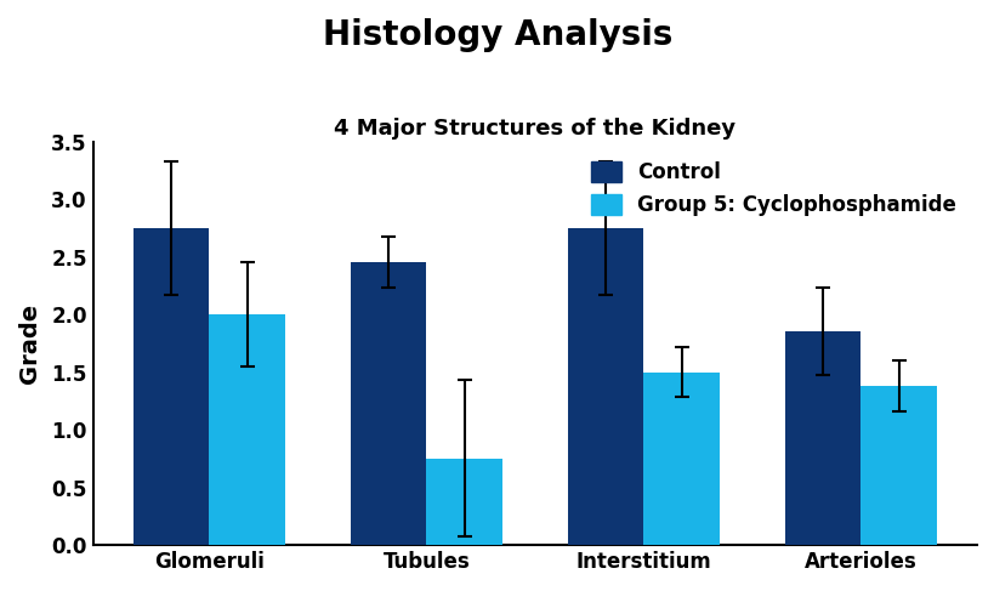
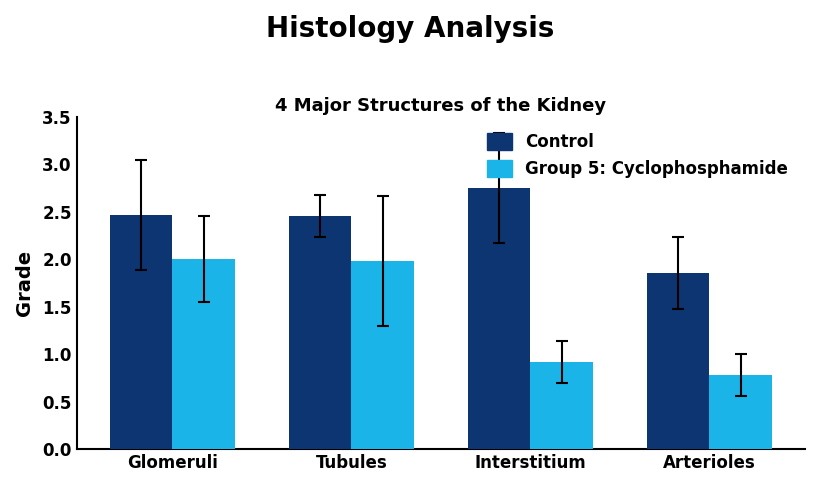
Control/Glomeruli: 2.75 -> 2.46
Group 5: Cyclophosphamide/Tubules: 0.75 -> 1.98
Group 5: Cyclophosphamide/Interstitium: 1.50 -> 0.92
Group 5: Cyclophosphamide/Arterioles: 1.38 -> 0.78
